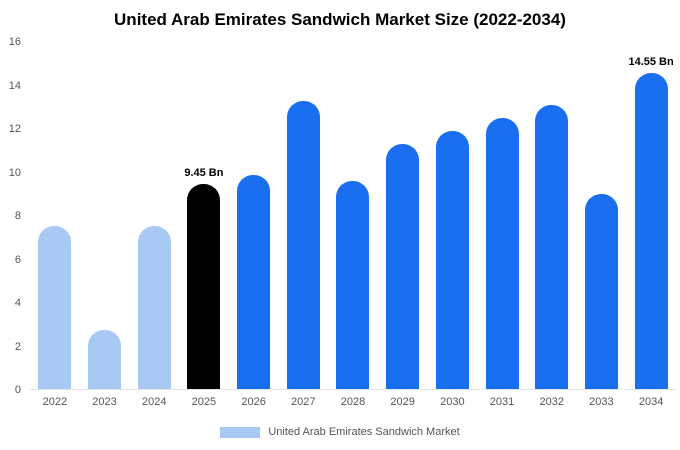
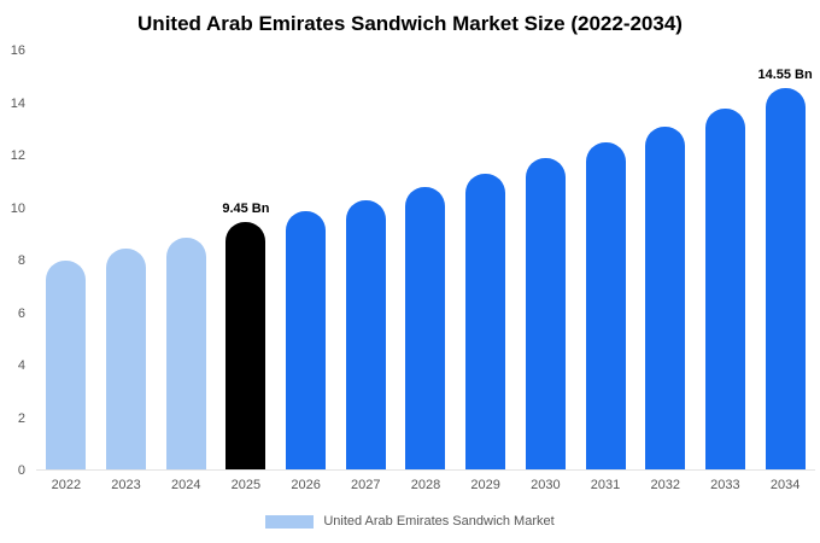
2022: 7.5 -> 8.0
2023: 2.7 -> 8.4
2024: 7.5 -> 8.8
2027: 13.3 -> 10.3
2028: 9.6 -> 10.8
2033: 9.0 -> 13.8
